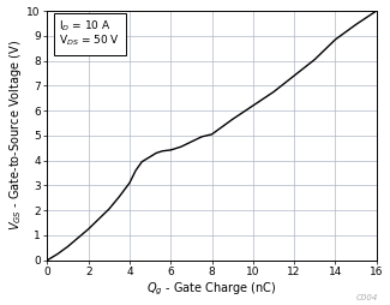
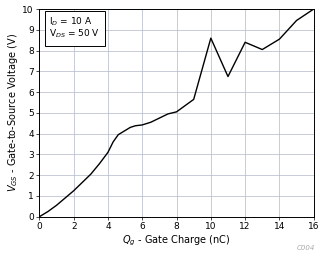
10: 6.20 -> 8.60
12: 7.40 -> 8.40
14: 8.85 -> 8.55
